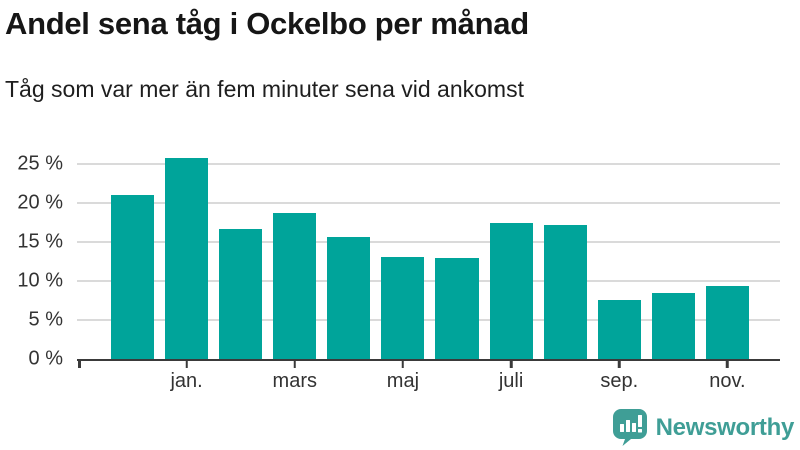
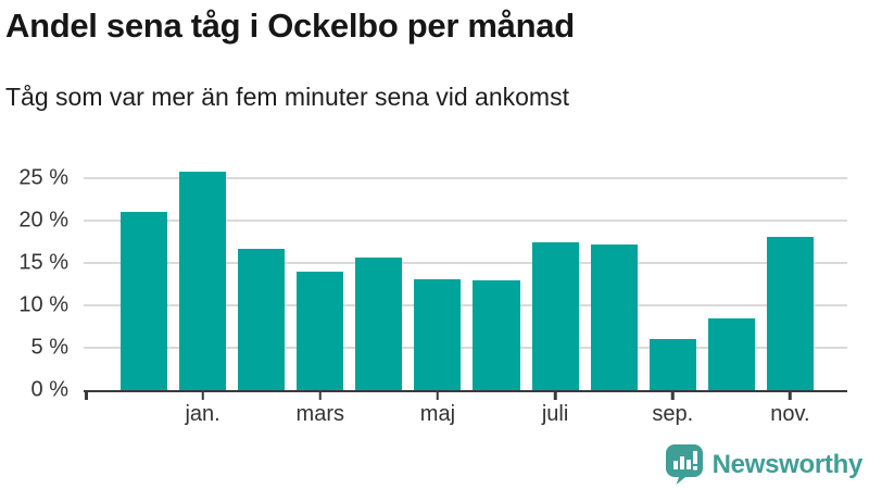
mars: 19% -> 14%
sep.: 8% -> 6%
nov.: 9% -> 18%
